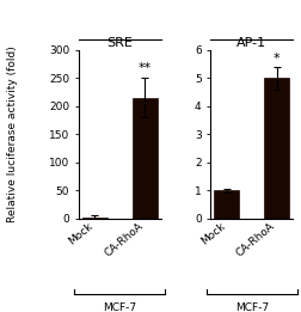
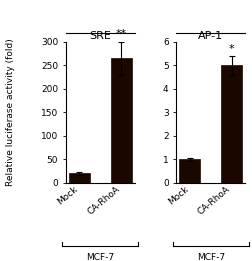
SRE/Mock: 2 -> 20
SRE/CA-RhoA: 215 -> 265
